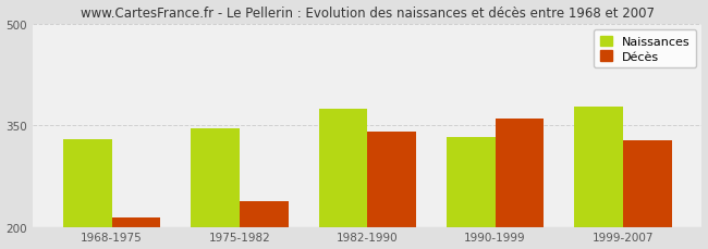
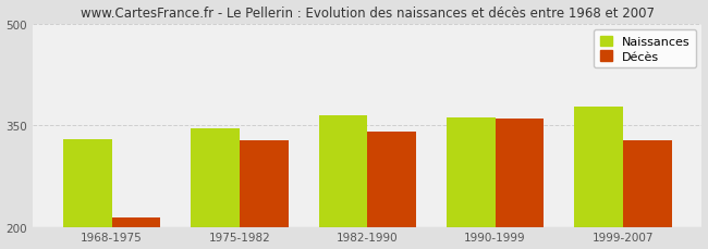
Décès/1975-1982: 238 -> 328
Naissances/1982-1990: 374 -> 365
Naissances/1990-1999: 332 -> 362
